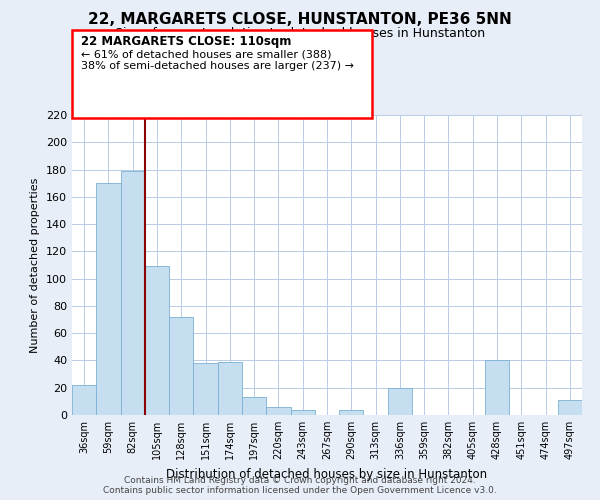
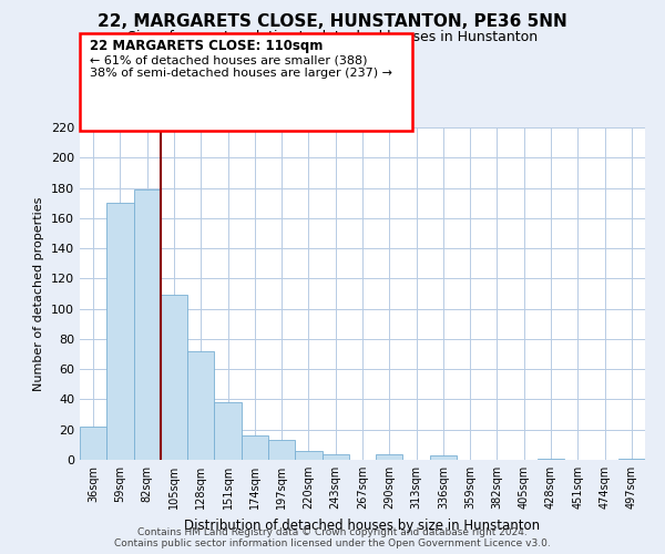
174sqm: 39 -> 16
336sqm: 20 -> 3
428sqm: 40 -> 1
497sqm: 11 -> 1
